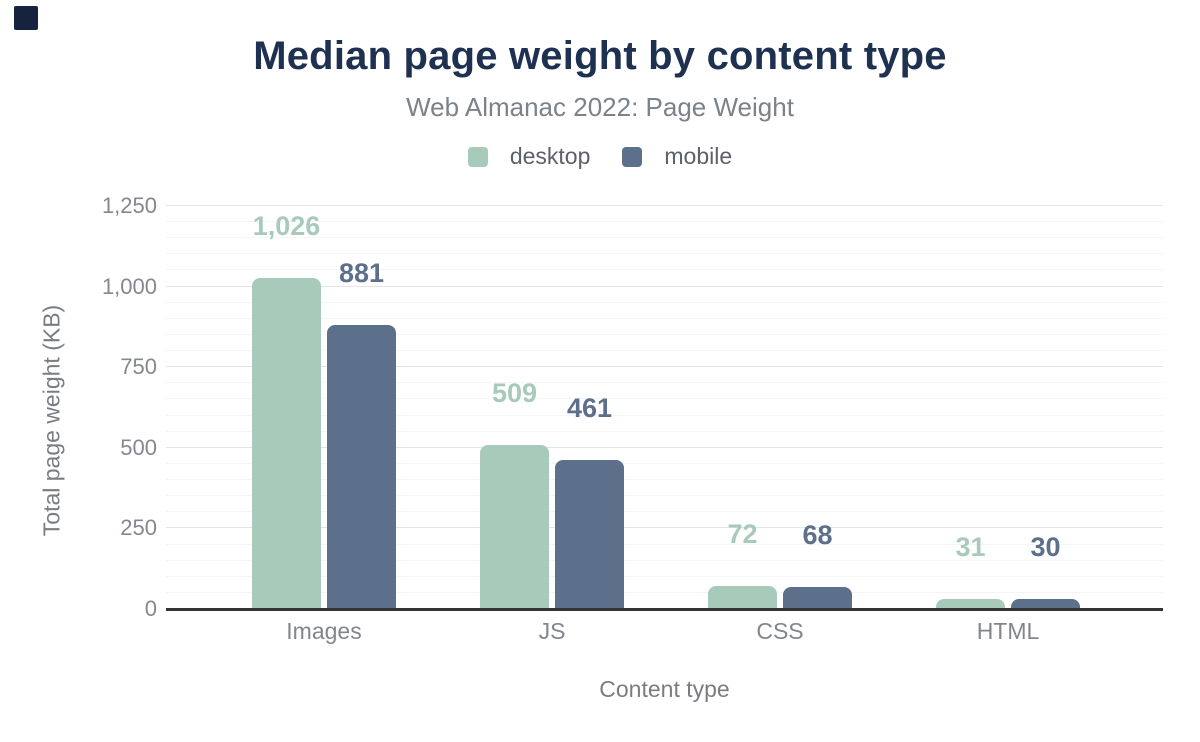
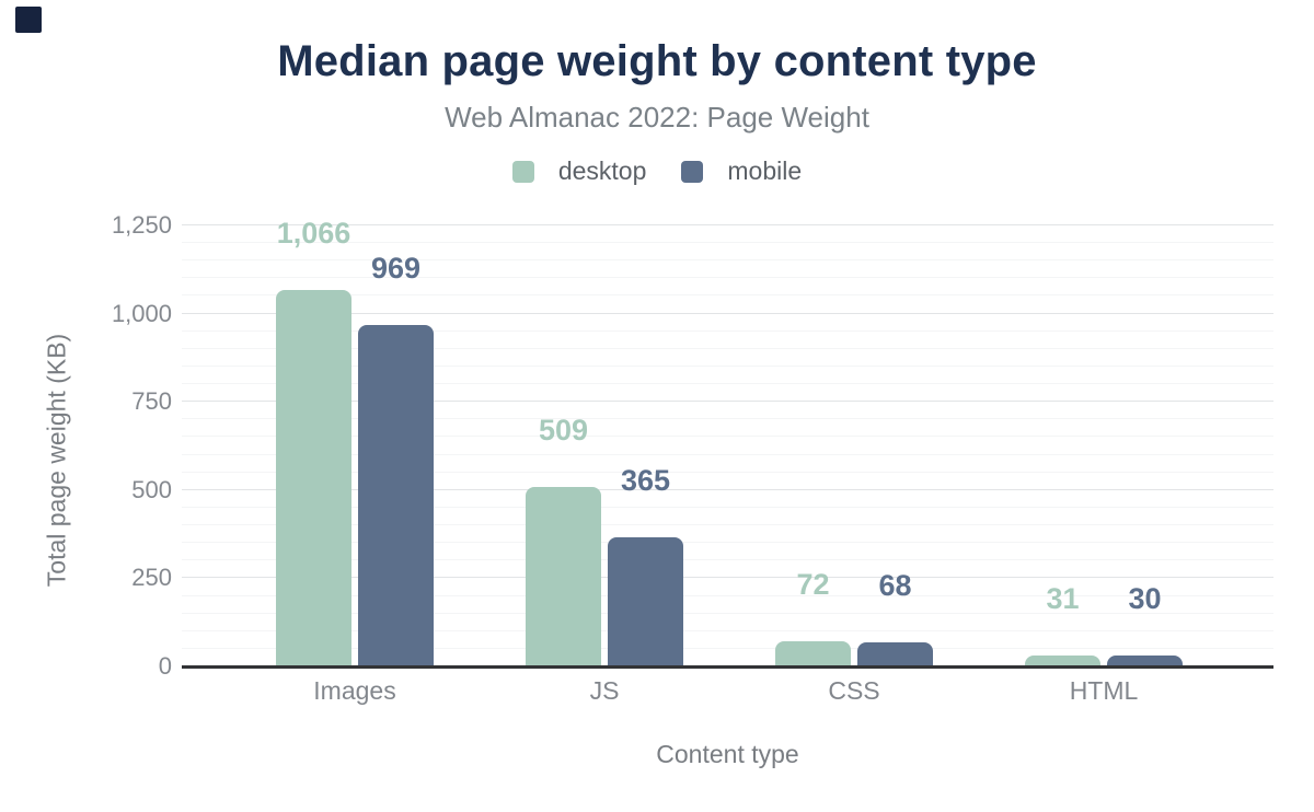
desktop/Images: 1,026 -> 1,066
mobile/Images: 881 -> 969
mobile/JS: 461 -> 365
